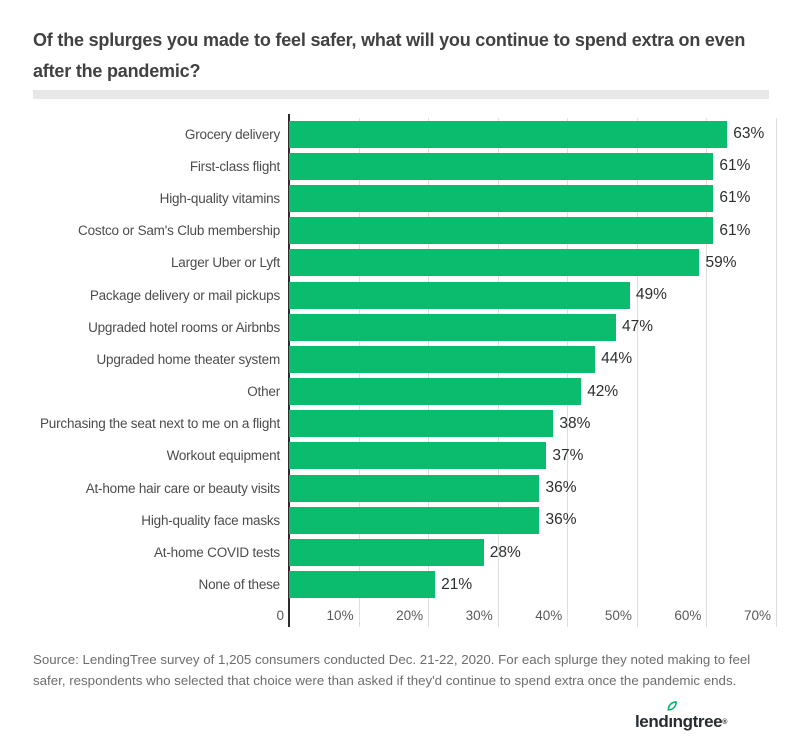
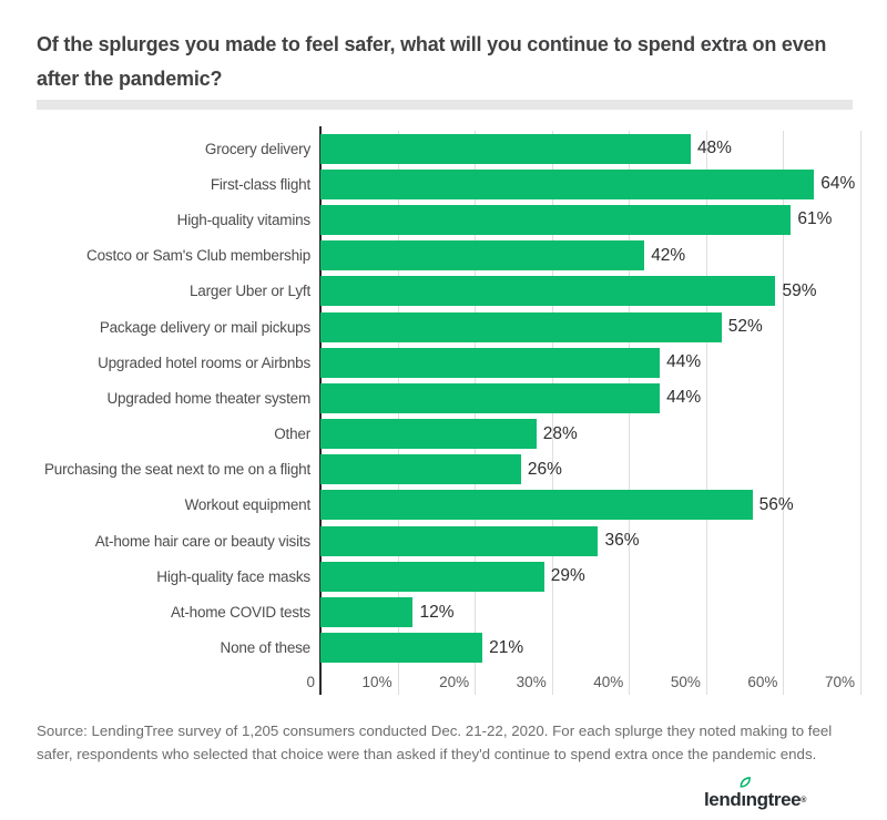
Grocery delivery: 63% -> 48%
First-class flight: 61% -> 64%
Costco or Sam's Club membership: 61% -> 42%
Package delivery or mail pickups: 49% -> 52%
Upgraded hotel rooms or Airbnbs: 47% -> 44%
Other: 42% -> 28%
Purchasing the seat next to me on a flight: 38% -> 26%
Workout equipment: 37% -> 56%
High-quality face masks: 36% -> 29%
At-home COVID tests: 28% -> 12%
